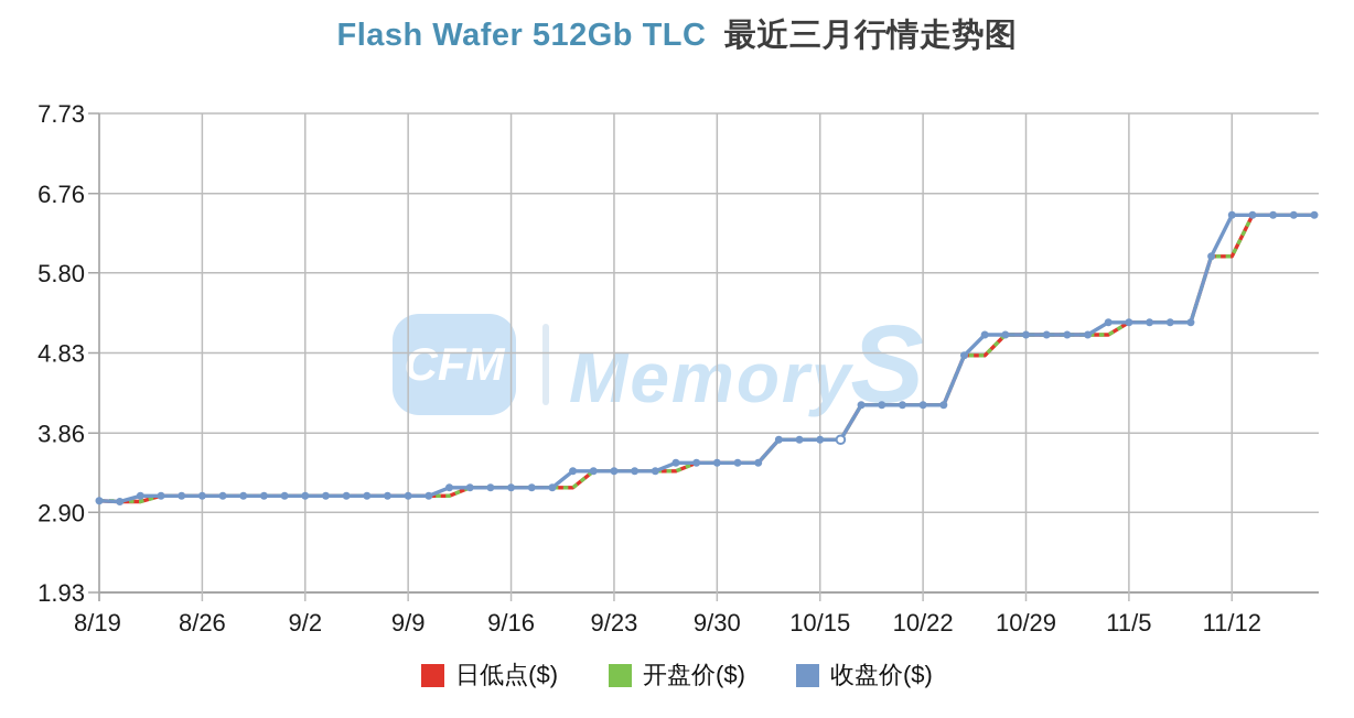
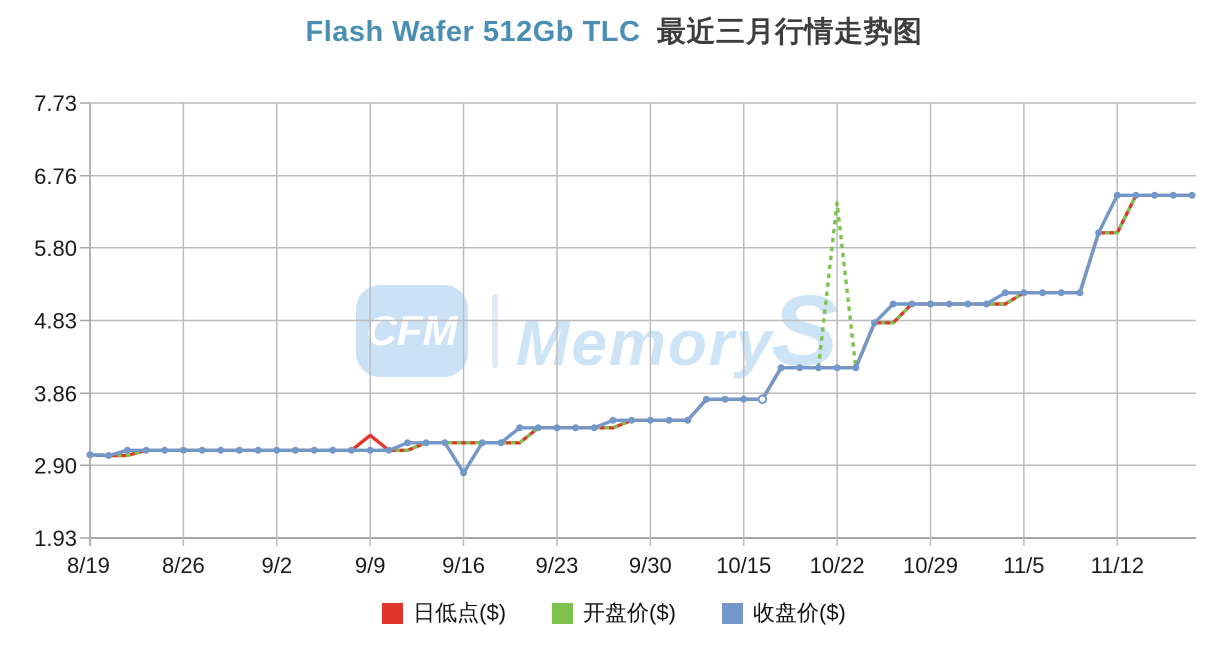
日低点($)/9/9: 3.1 -> 3.3
收盘价($)/9/16: 3.2 -> 2.8
开盘价($)/10/22: 4.2 -> 6.4
